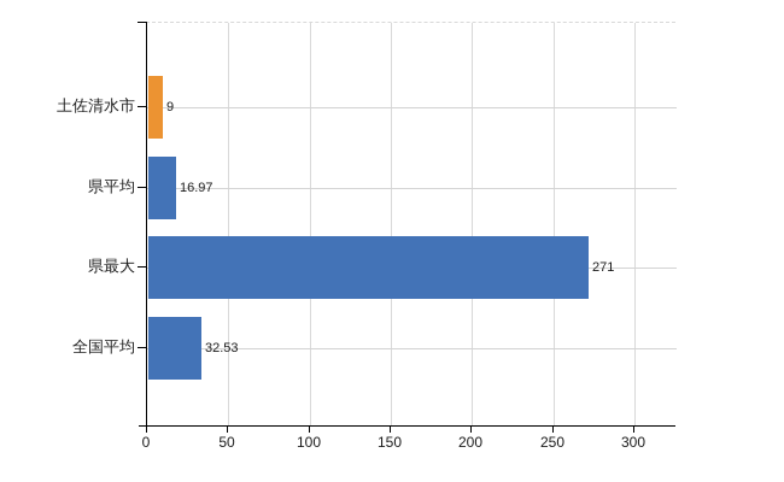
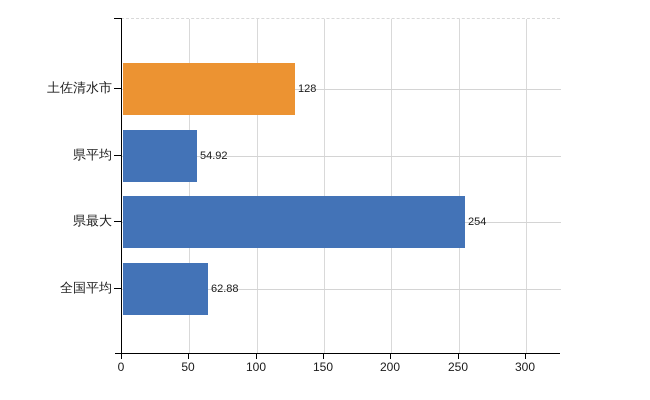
土佐清水市: 9 -> 128
県平均: 16.97 -> 54.92
県最大: 271 -> 254
全国平均: 32.53 -> 62.88
